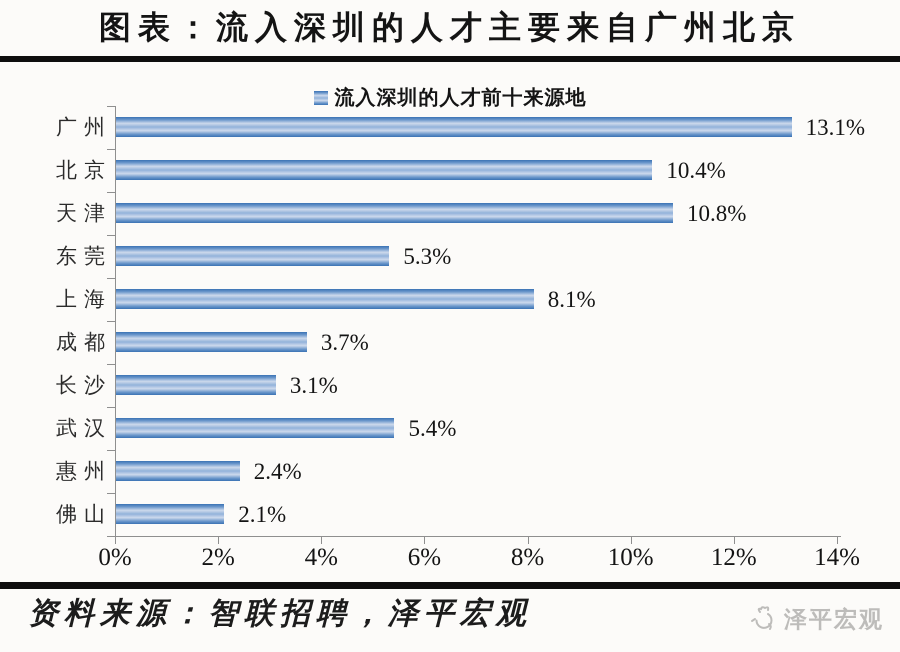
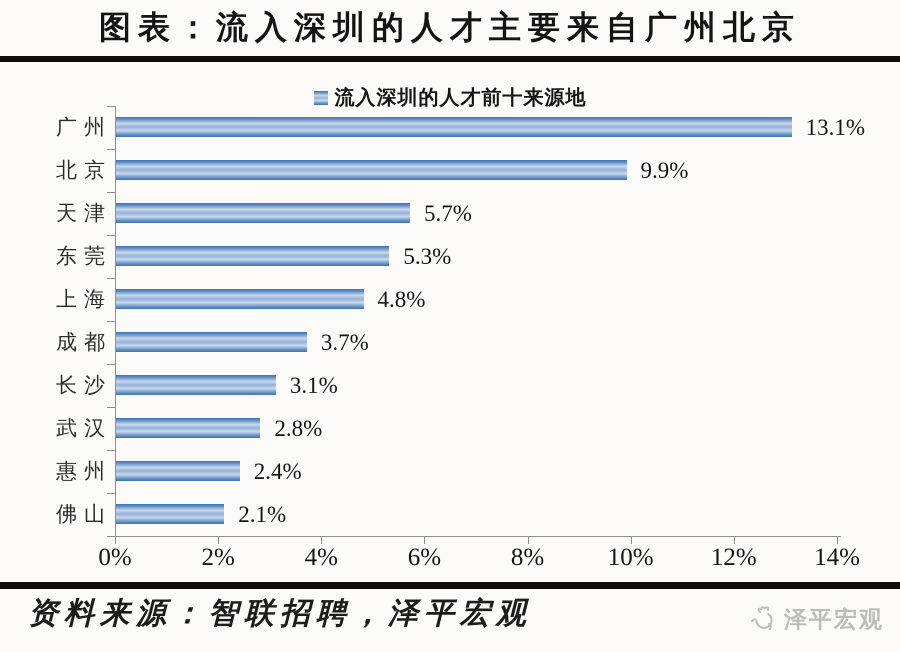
北京: 10.4% -> 9.9%
天津: 10.8% -> 5.7%
上海: 8.1% -> 4.8%
武汉: 5.4% -> 2.8%
